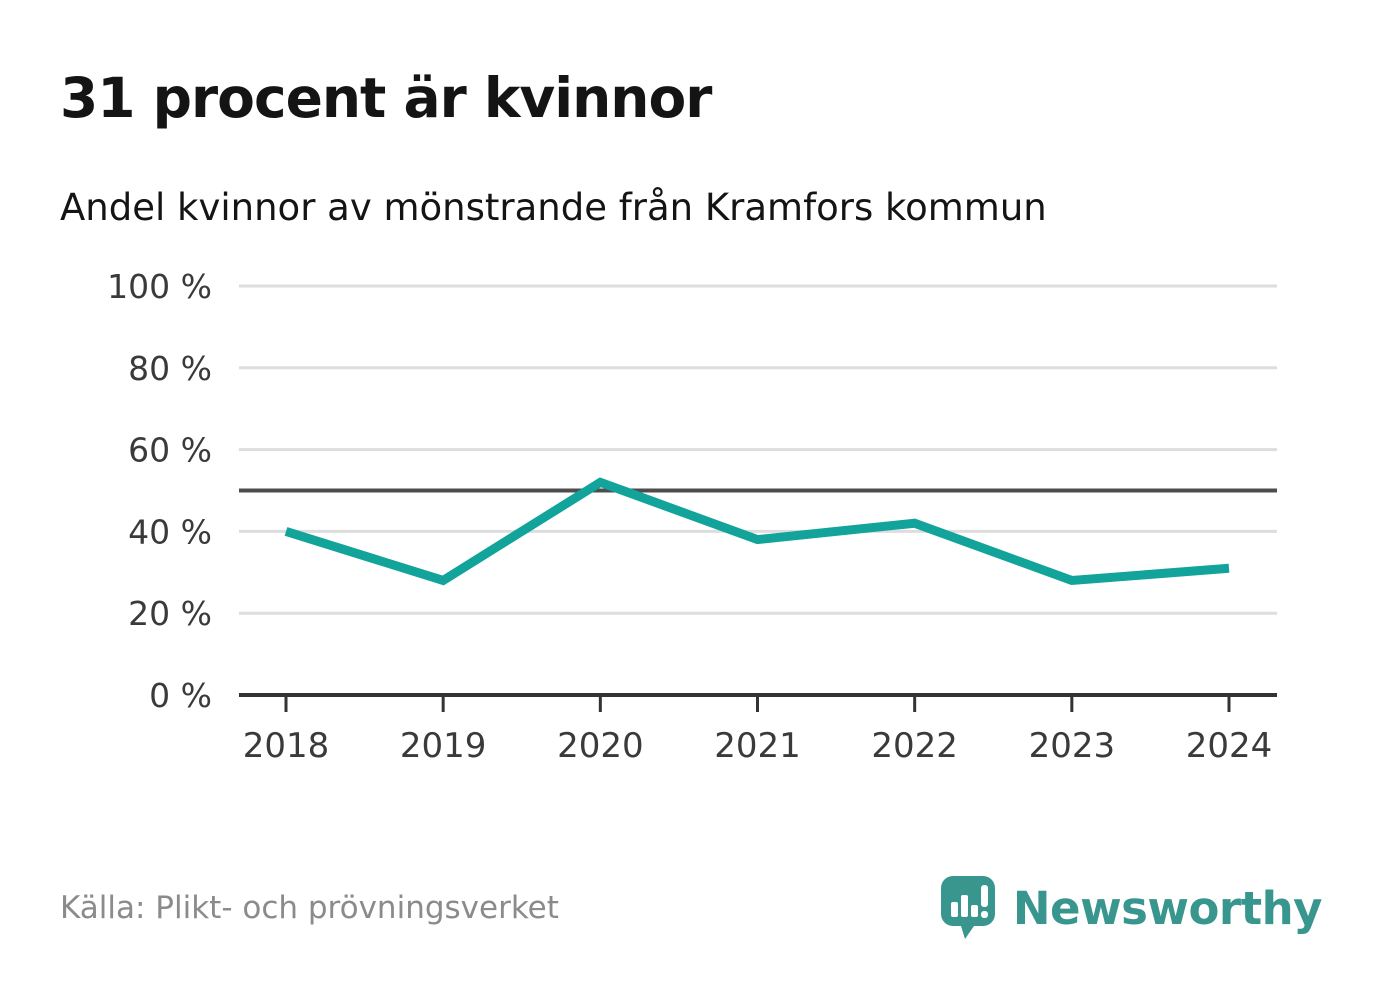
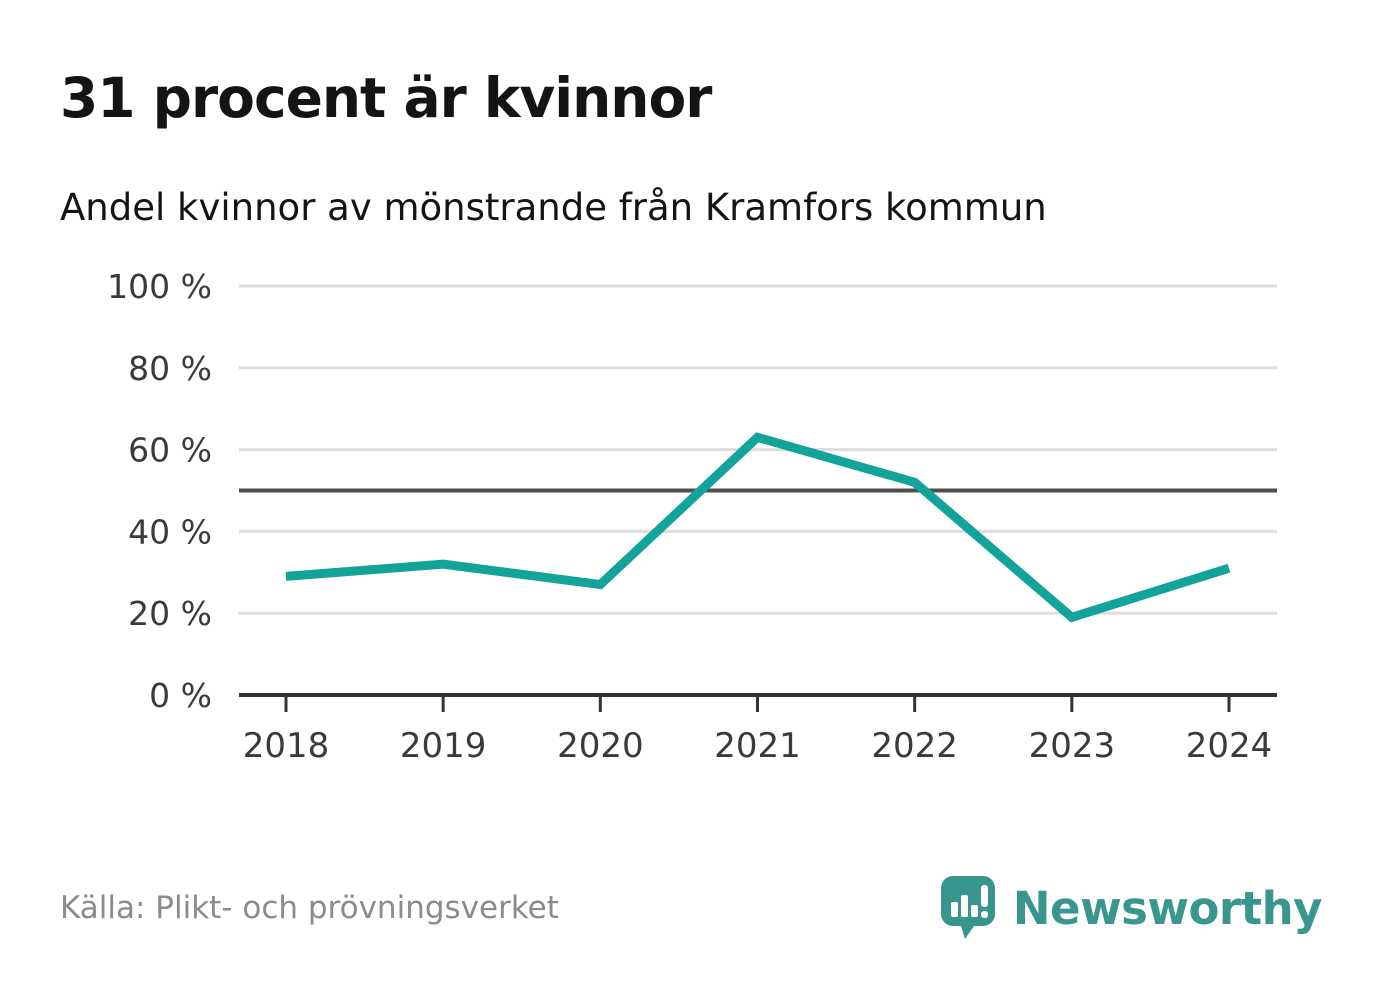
2018: 40% -> 29%
2019: 28% -> 32%
2020: 52% -> 27%
2021: 38% -> 63%
2022: 42% -> 52%
2023: 28% -> 19%
